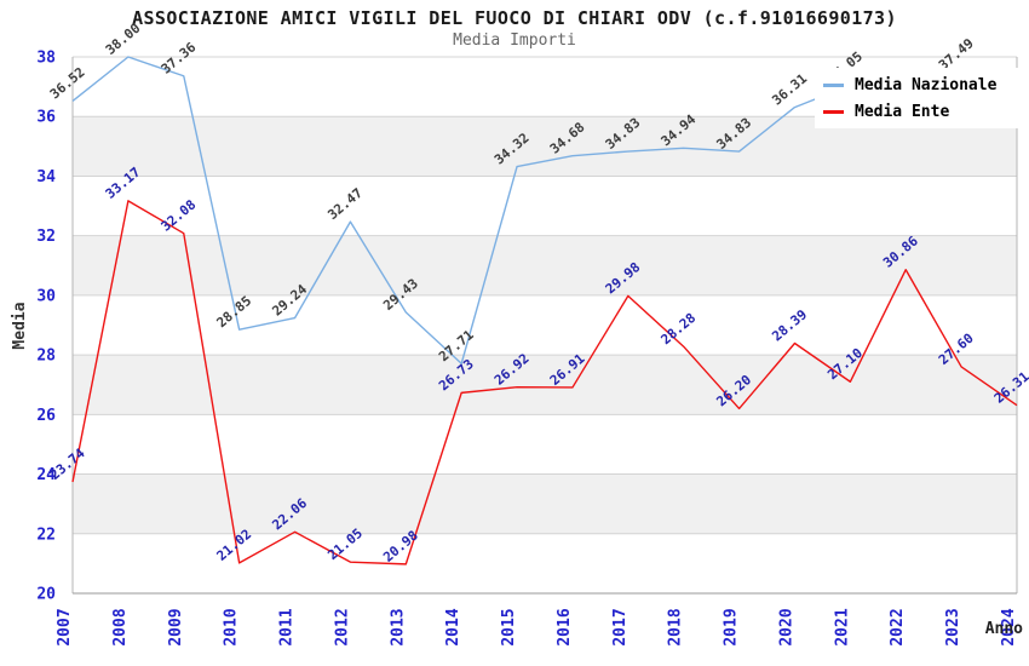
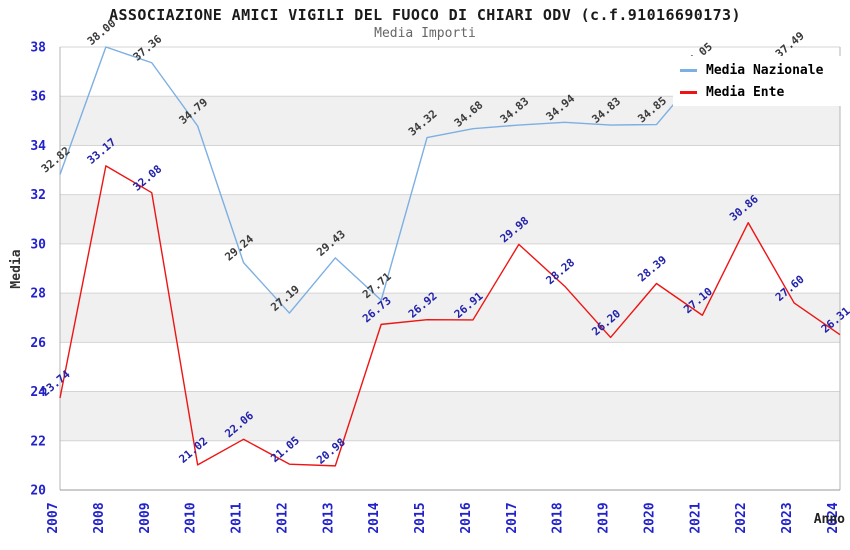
Media Nazionale/2007: 36.52 -> 32.82
Media Nazionale/2010: 28.85 -> 34.79
Media Nazionale/2012: 32.47 -> 27.19
Media Nazionale/2020: 36.31 -> 34.85
